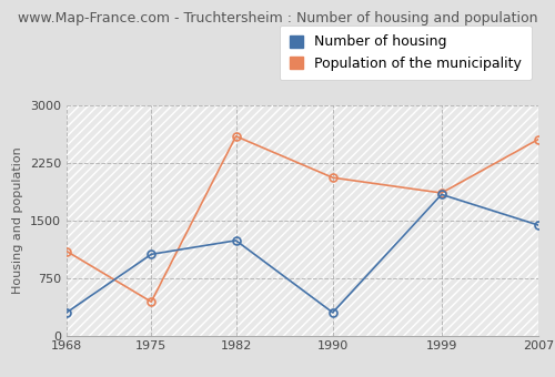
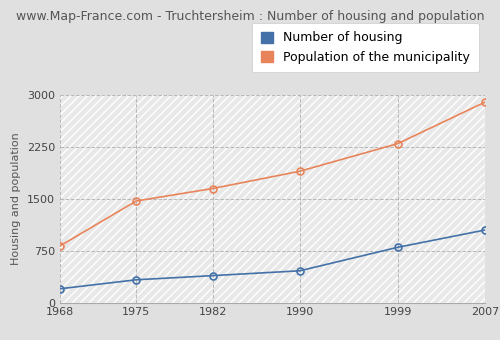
Number of housing/1968: 300 -> 200
Population of the municipality/1968: 1100 -> 820
Number of housing/1975: 1060 -> 330
Population of the municipality/1975: 440 -> 1470
Number of housing/1982: 1240 -> 390
Population of the municipality/1982: 2600 -> 1650
Number of housing/1990: 300 -> 460
Population of the municipality/1990: 2060 -> 1900
Number of housing/1999: 1840 -> 800
Population of the municipality/1999: 1860 -> 2300
Number of housing/2007: 1440 -> 1050
Population of the municipality/2007: 2560 -> 2900
